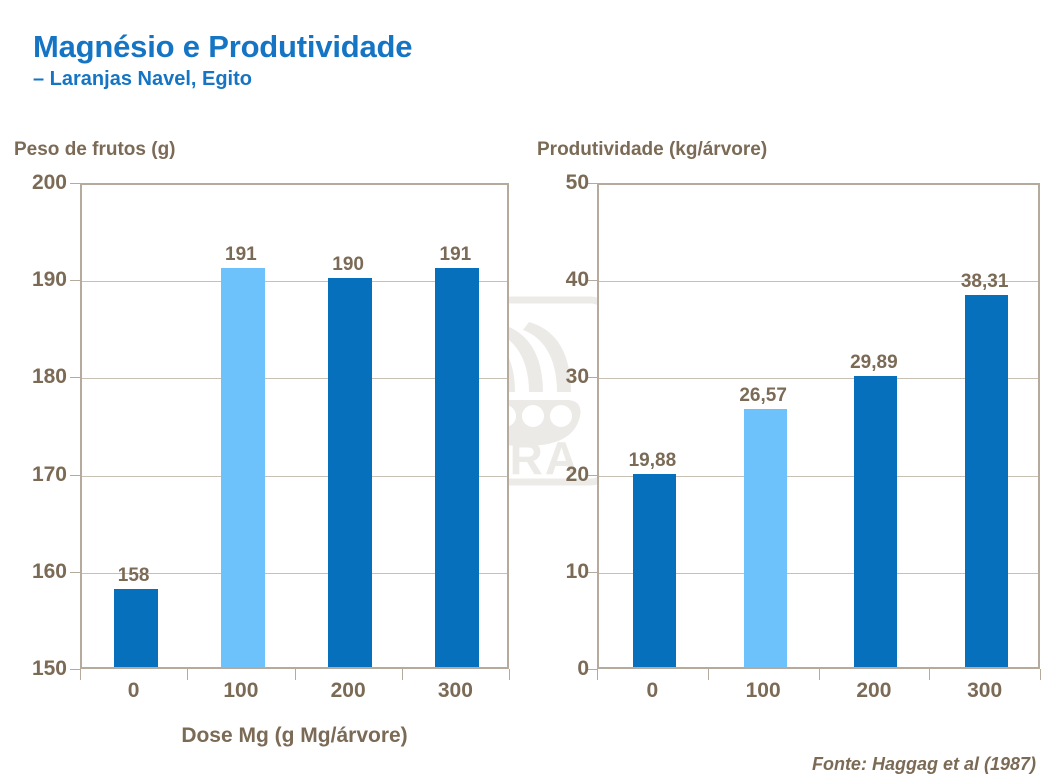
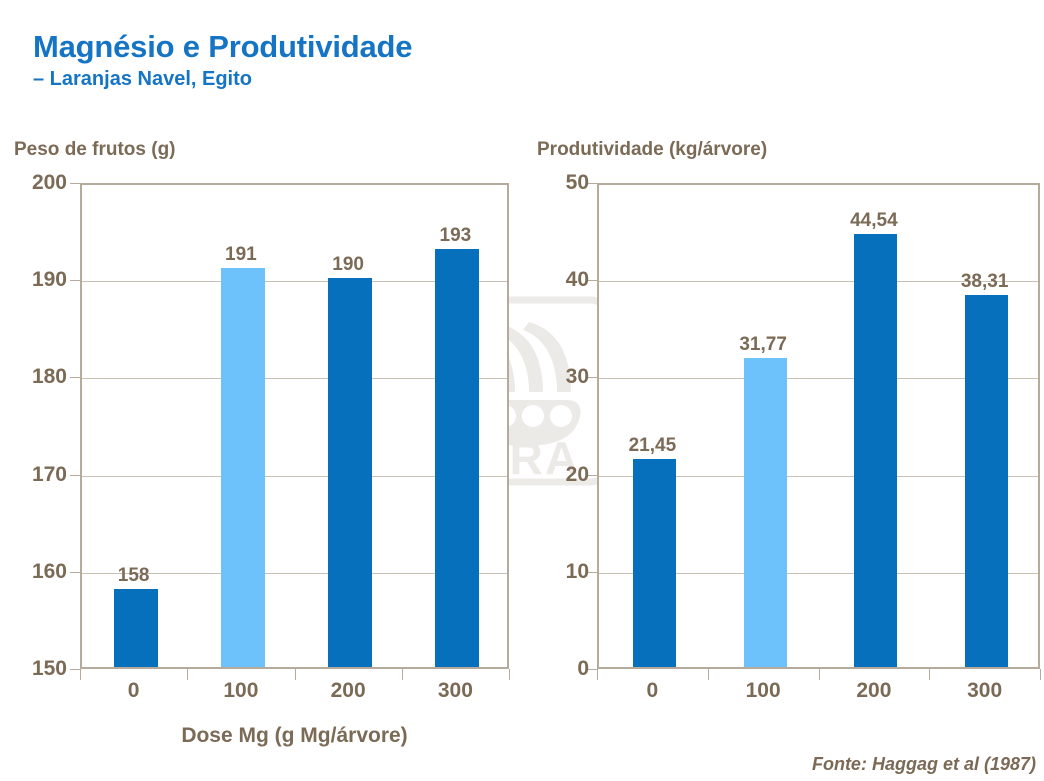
Peso de frutos (g)/300: 191 -> 193
Produtividade (kg/árvore)/0: 19,88 -> 21,45
Produtividade (kg/árvore)/100: 26,57 -> 31,77
Produtividade (kg/árvore)/200: 29,89 -> 44,54
